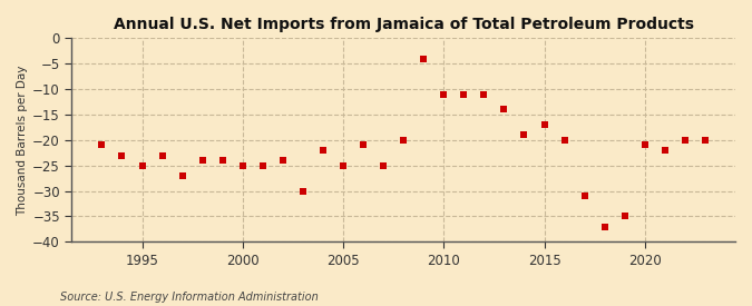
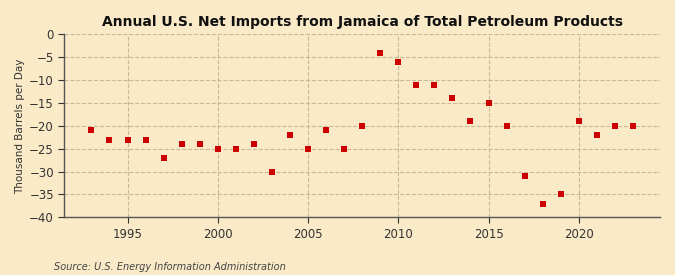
1995: -25 -> -23
2010: -11 -> -6
2015: -17 -> -15
2020: -21 -> -19
